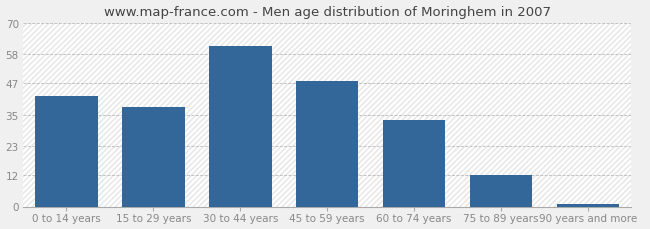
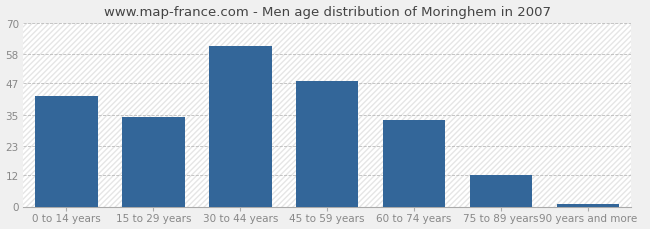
15 to 29 years: 38 -> 34
